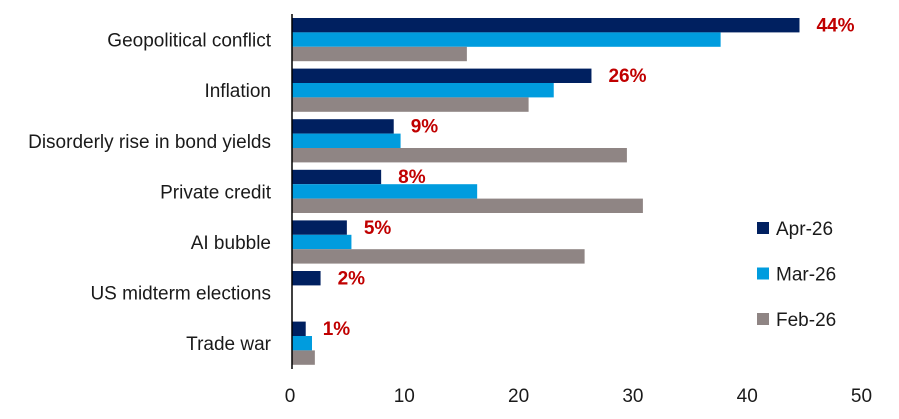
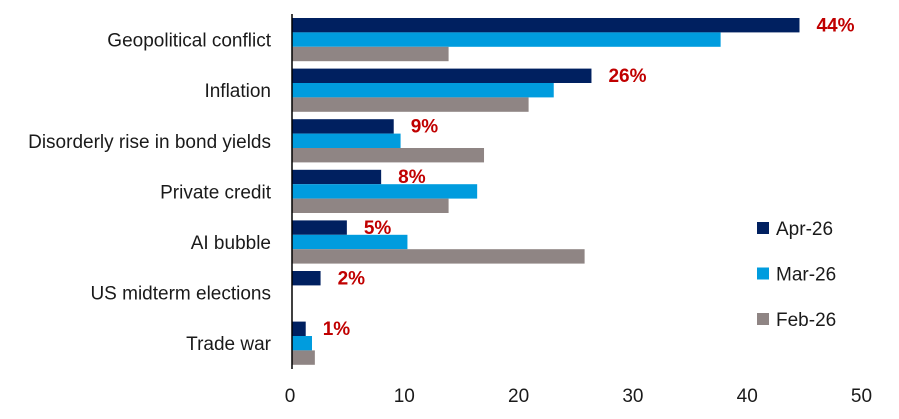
Feb-26/Geopolitical conflict: 15.3 -> 13.7
Feb-26/Disorderly rise in bond yields: 29.3 -> 16.8
Feb-26/Private credit: 30.7 -> 13.7
Mar-26/AI bubble: 5.2 -> 10.1
